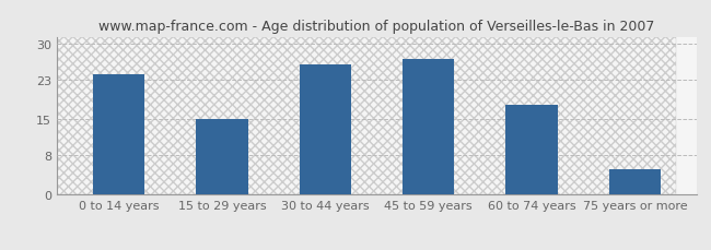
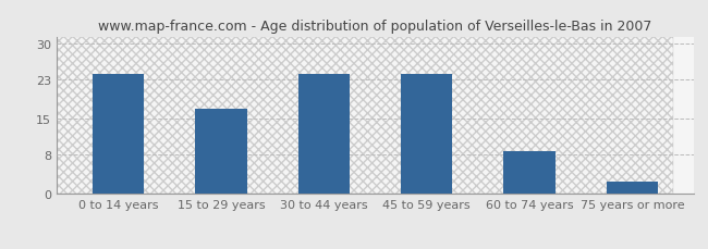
15 to 29 years: 15.0 -> 17.0
30 to 44 years: 26.0 -> 24.0
45 to 59 years: 27.0 -> 24.0
60 to 74 years: 18.0 -> 8.5
75 years or more: 5.0 -> 2.5
